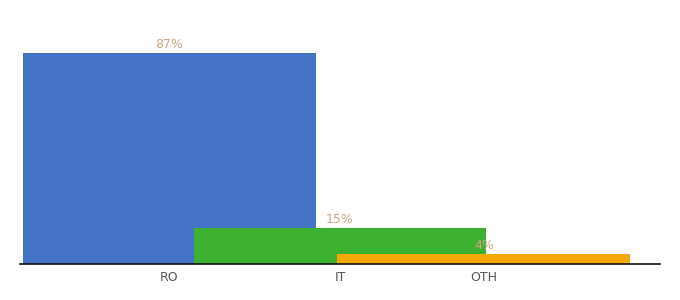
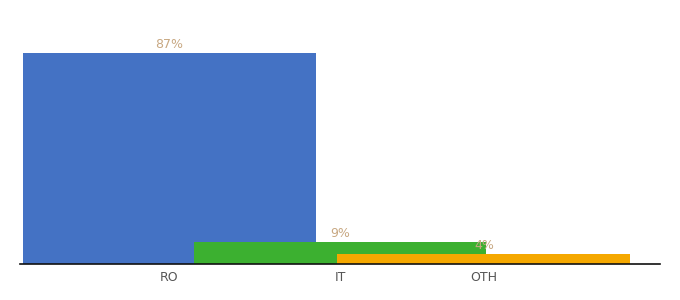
IT: 15% -> 9%
